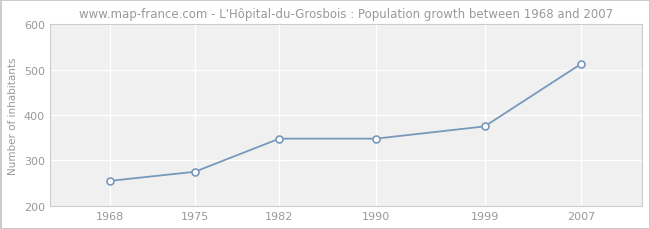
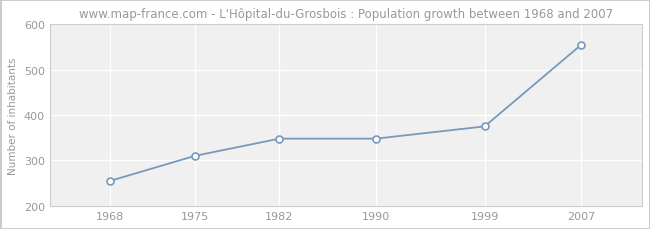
1975: 275 -> 310
2007: 513 -> 555
